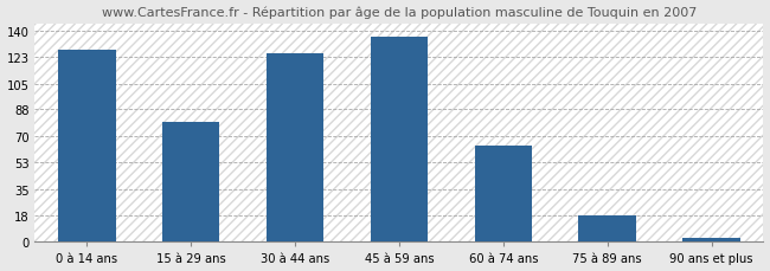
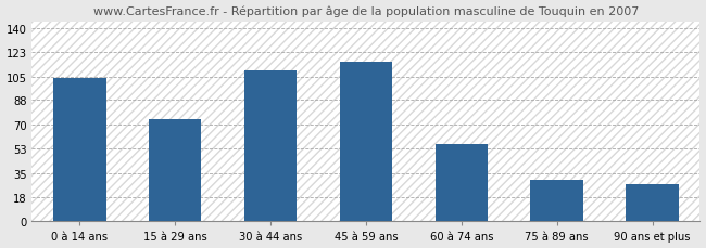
0 à 14 ans: 128 -> 104
15 à 29 ans: 80 -> 74
30 à 44 ans: 125 -> 110
45 à 59 ans: 136 -> 116
60 à 74 ans: 64 -> 56
75 à 89 ans: 18 -> 30
90 ans et plus: 3 -> 27
